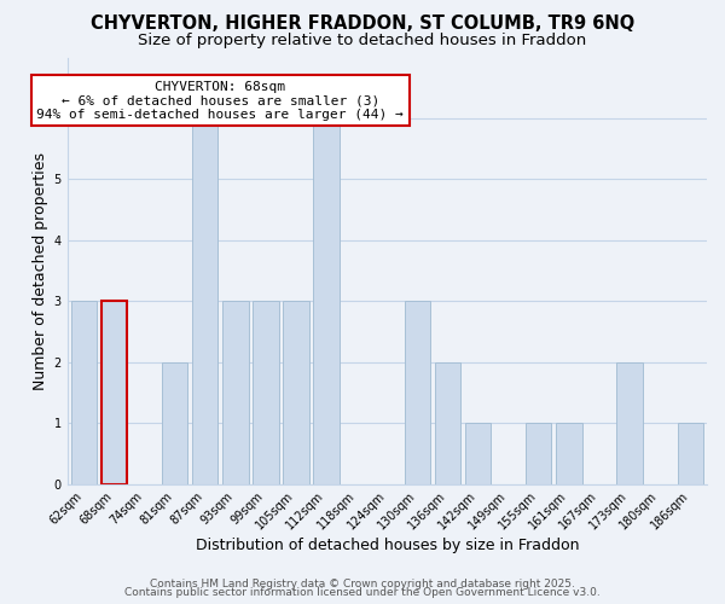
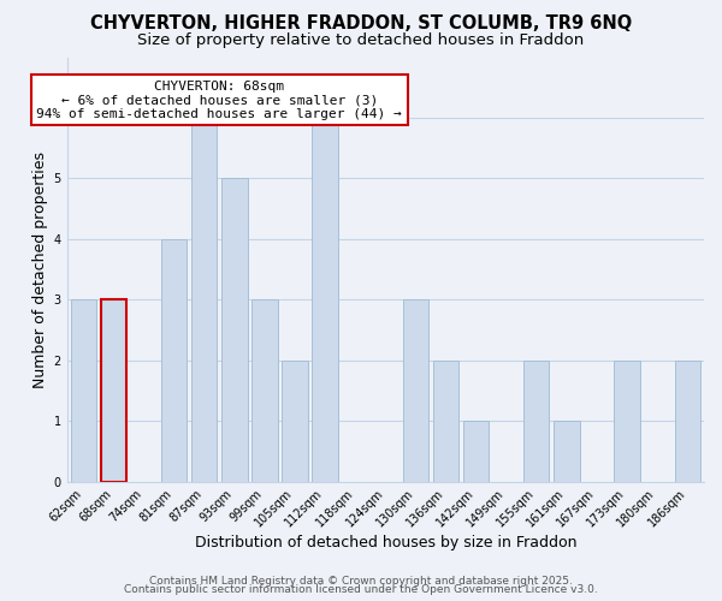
81sqm: 2 -> 4
93sqm: 3 -> 5
105sqm: 3 -> 2
155sqm: 1 -> 2
186sqm: 1 -> 2
